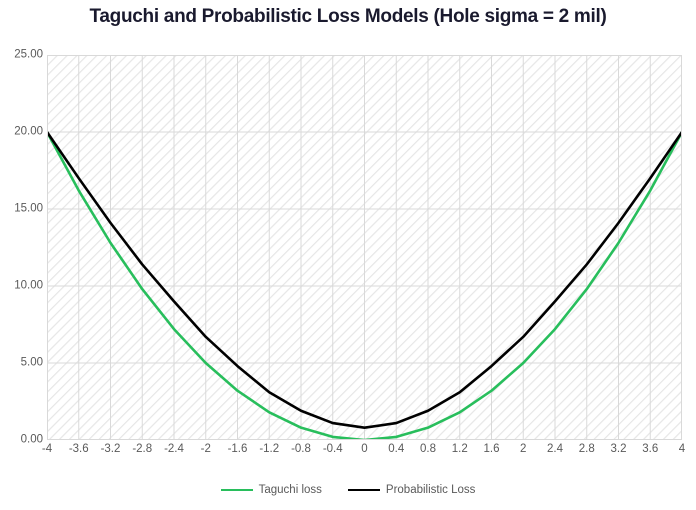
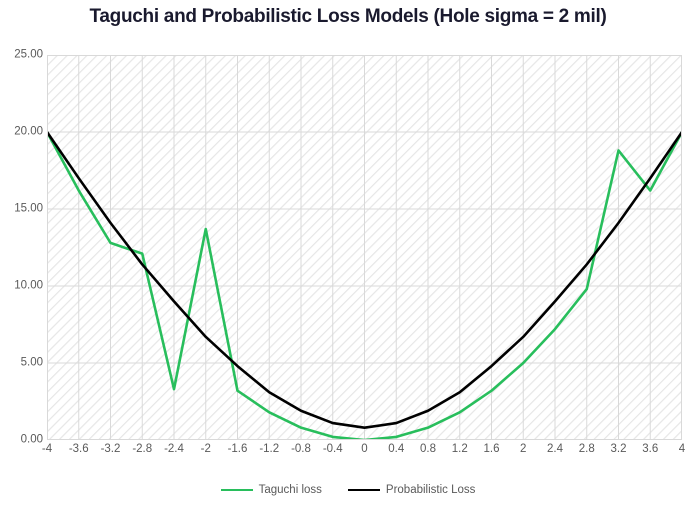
Taguchi loss/-2.8: 9.8 -> 12.1
Taguchi loss/-2.4: 7.2 -> 3.3
Taguchi loss/-2: 5.0 -> 13.7
Taguchi loss/3.2: 12.8 -> 18.8
